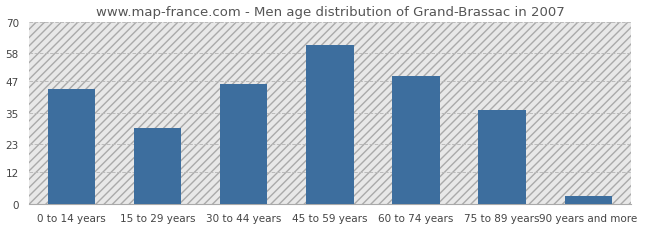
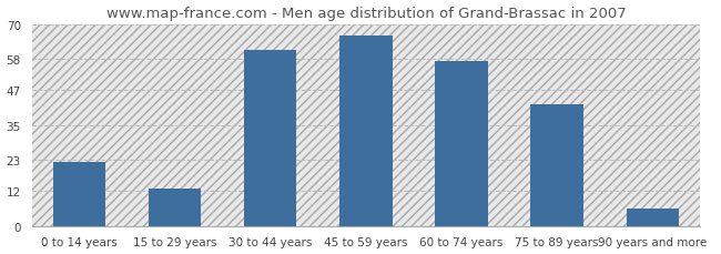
0 to 14 years: 44 -> 22
15 to 29 years: 29 -> 13
30 to 44 years: 46 -> 61
45 to 59 years: 61 -> 66
60 to 74 years: 49 -> 57
75 to 89 years: 36 -> 42
90 years and more: 3 -> 6
